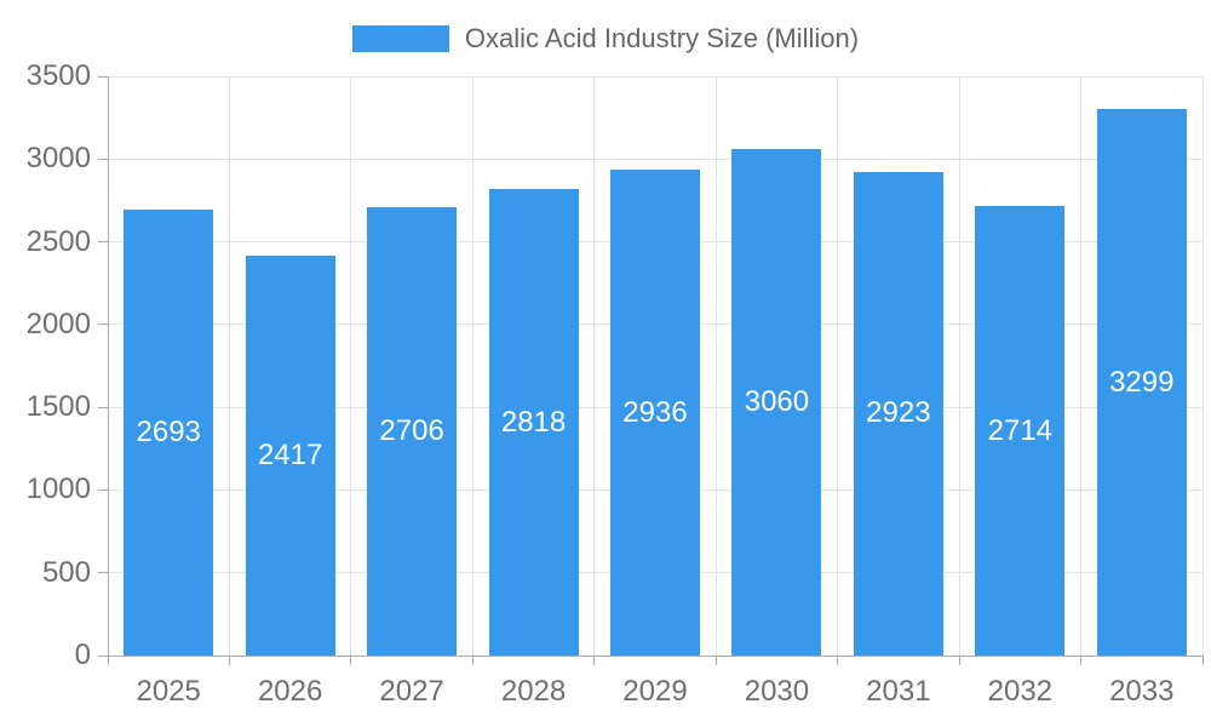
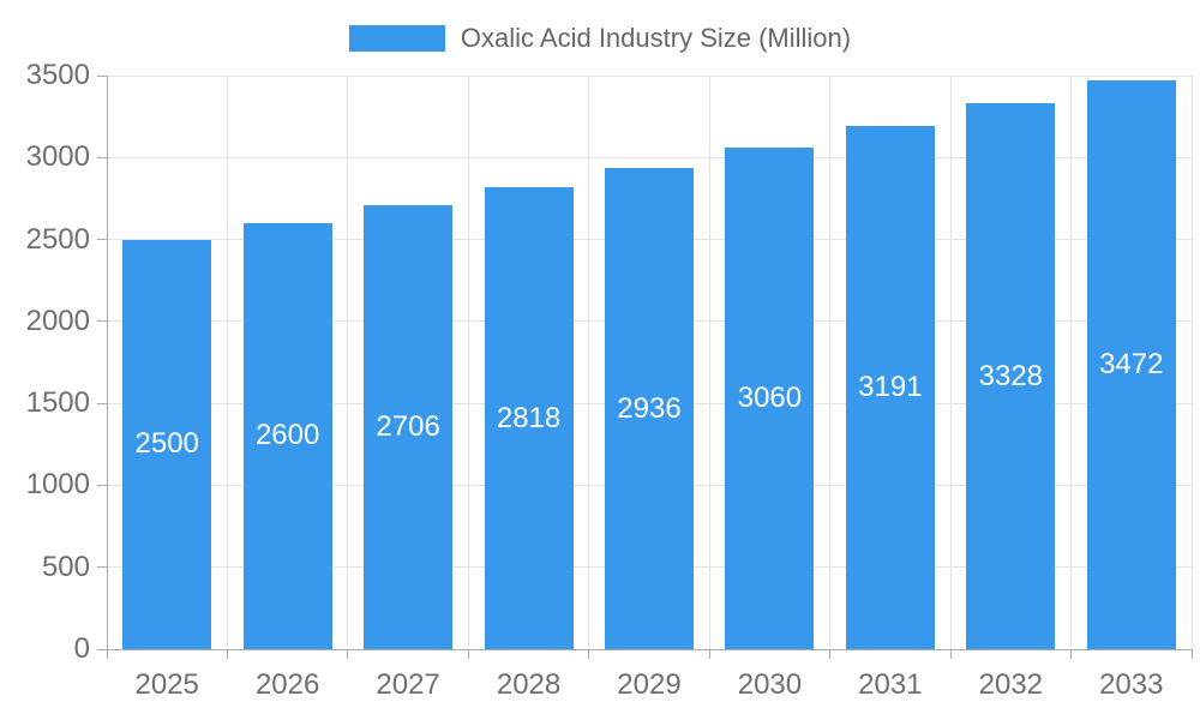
2025: 2693 -> 2500
2026: 2417 -> 2600
2031: 2923 -> 3191
2032: 2714 -> 3328
2033: 3299 -> 3472
